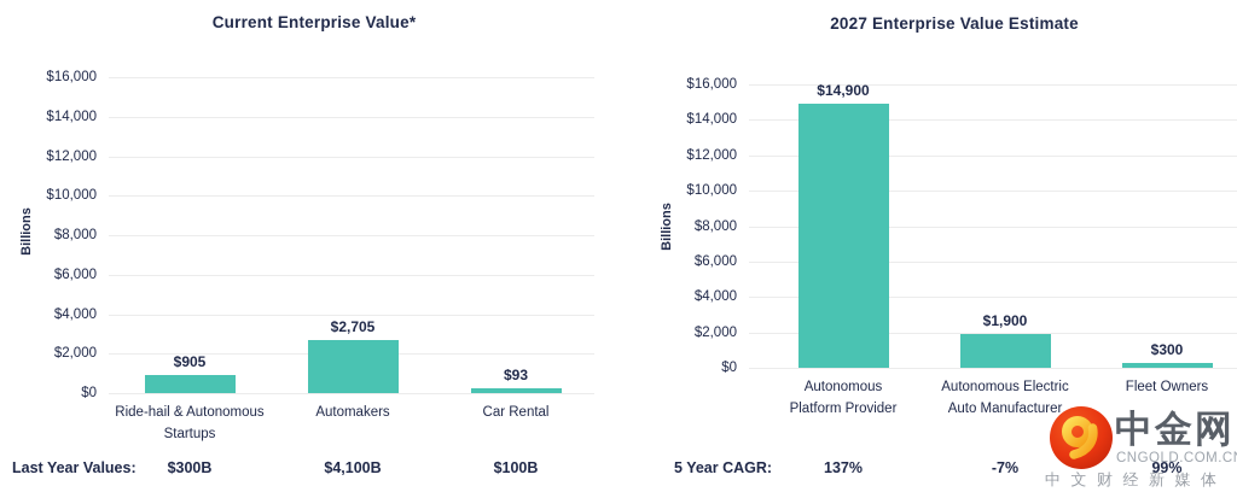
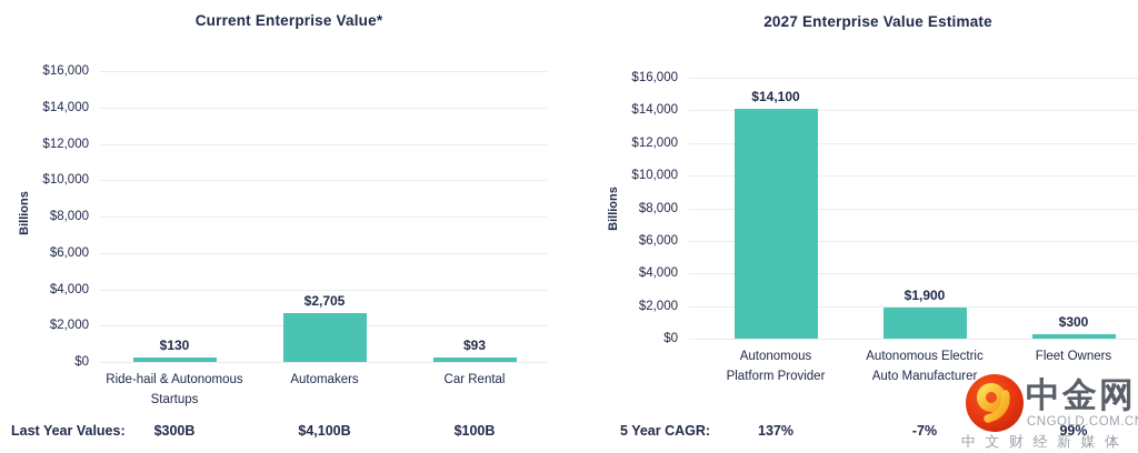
Current Enterprise Value*/Ride-hail & Autonomous Startups: $905 -> $130
2027 Enterprise Value Estimate/Autonomous Platform Provider: $14,900 -> $14,100
